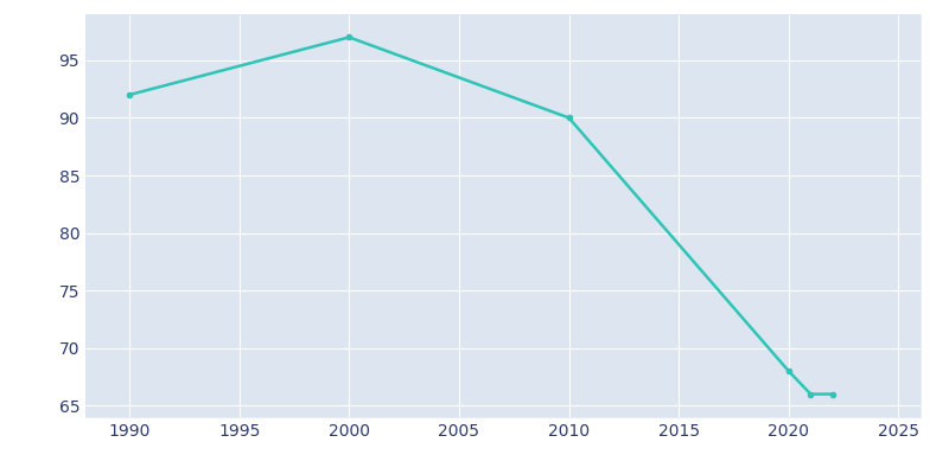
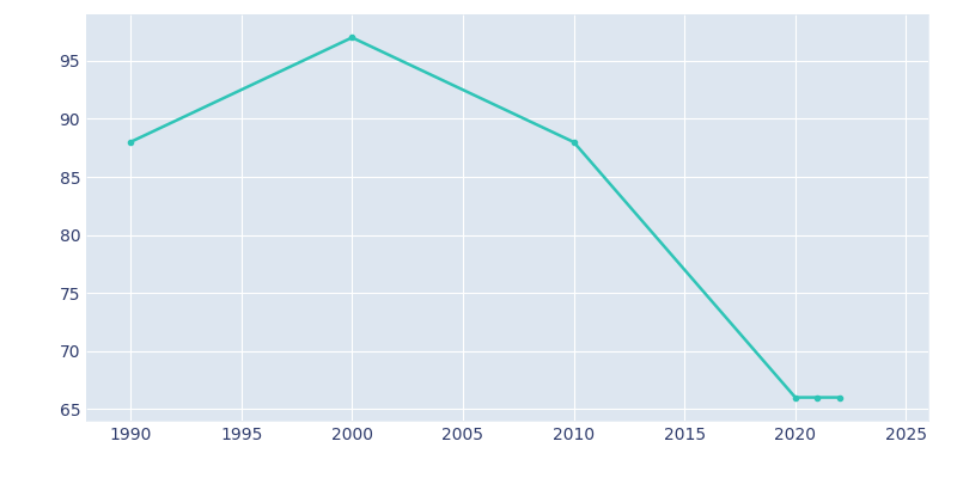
1990: 92 -> 88
2010: 90 -> 88
2020: 68 -> 66
